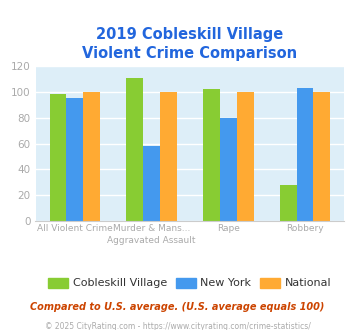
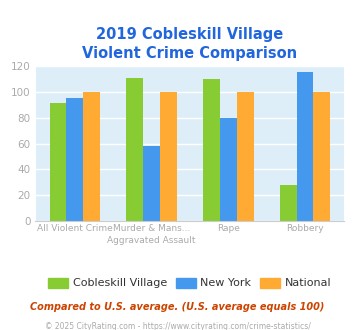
Cobleskill Village/All Violent Crime: 98 -> 91
Cobleskill Village/Rape: 102 -> 110
New York/Robbery: 103 -> 115
